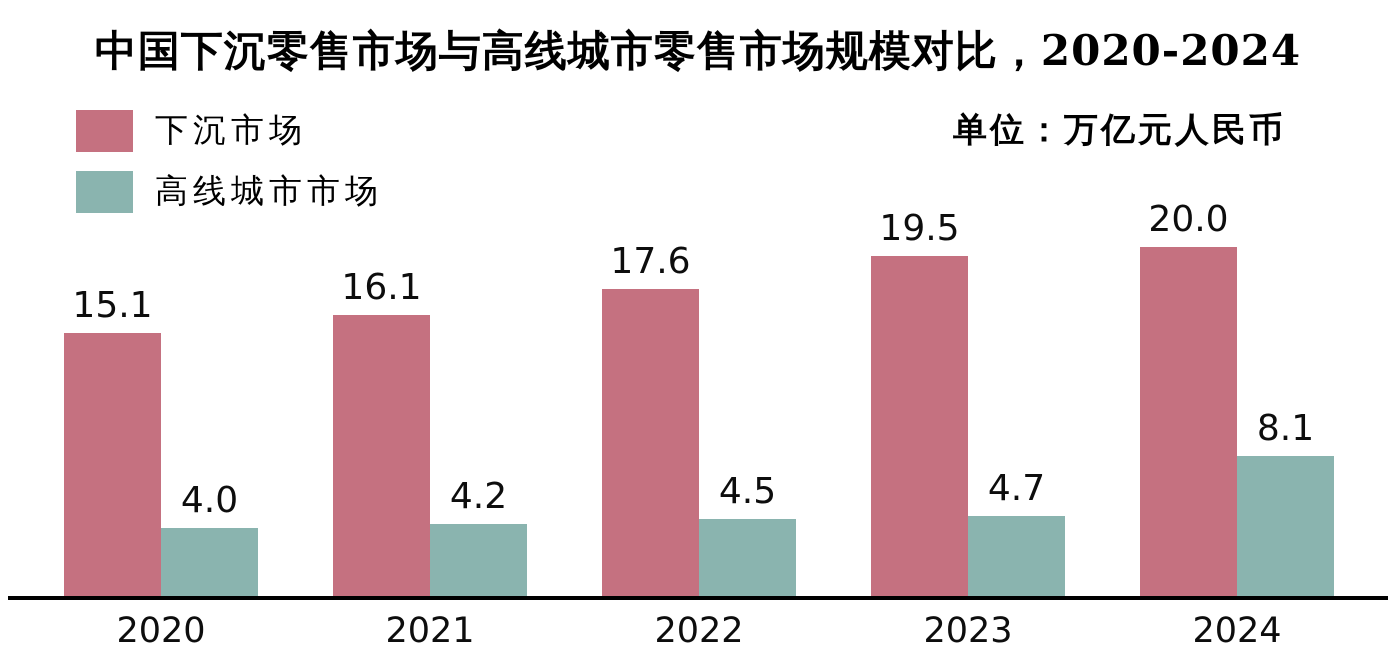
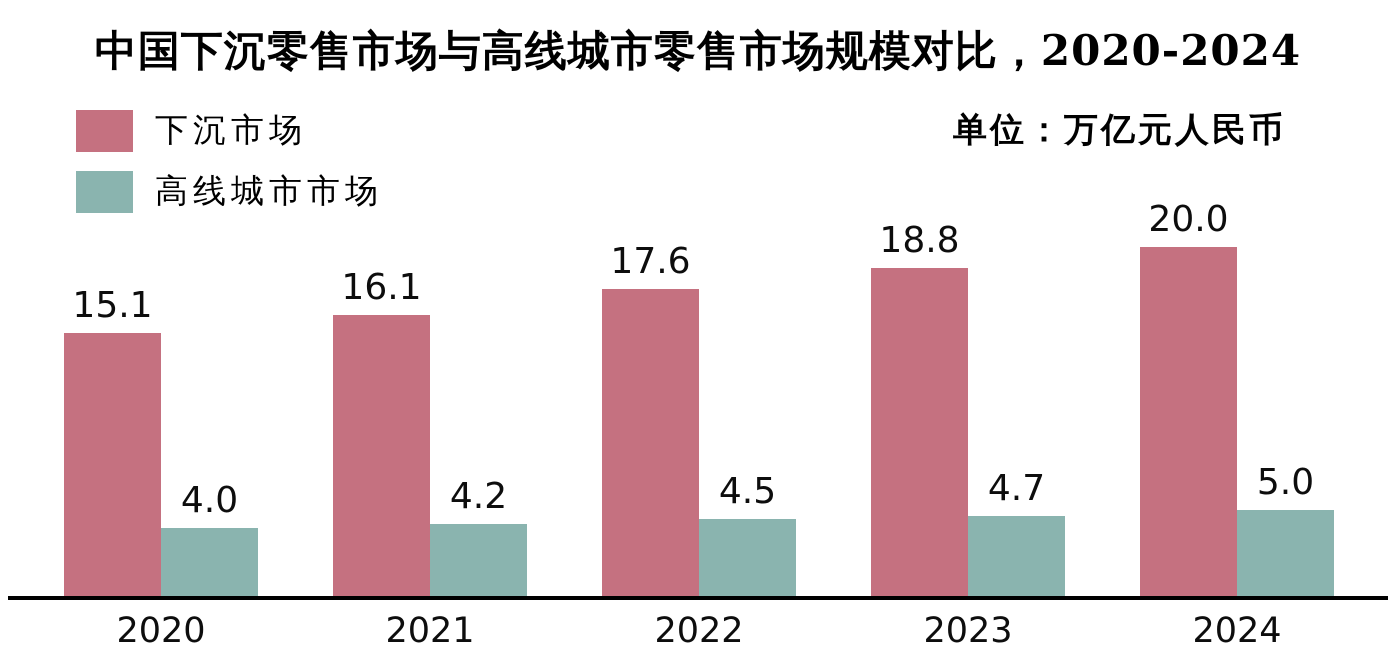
下沉市场/2023: 19.5 -> 18.8
高线城市市场/2024: 8.1 -> 5.0
